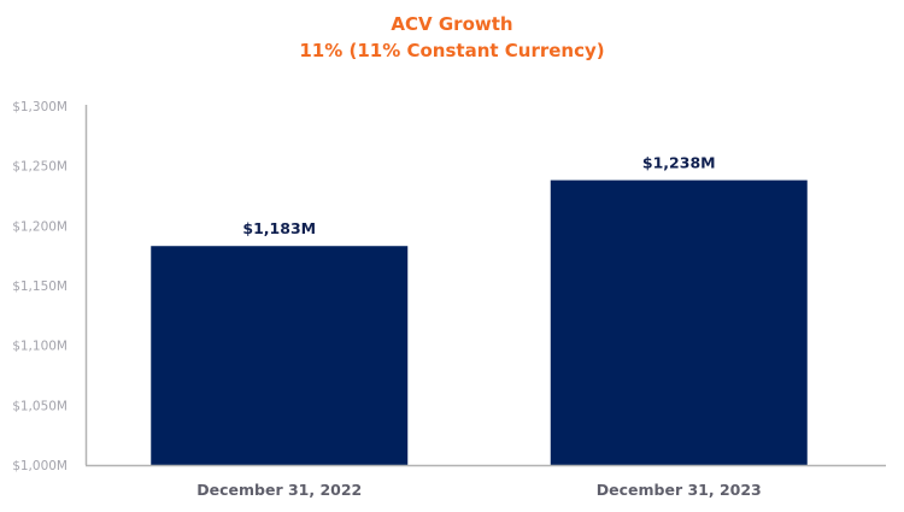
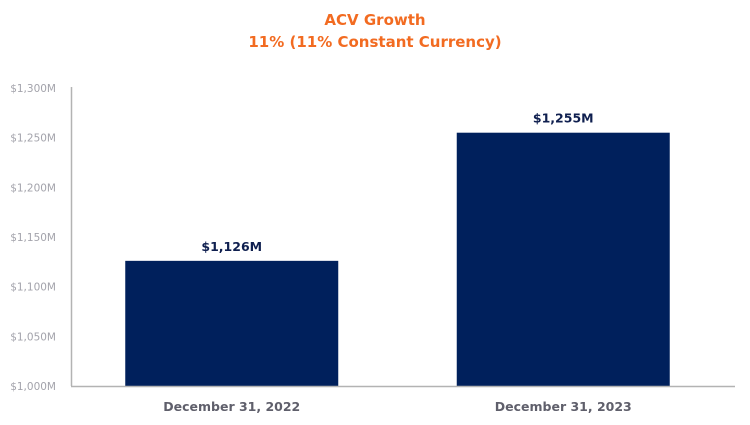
December 31, 2022: $1,183M -> $1,126M
December 31, 2023: $1,238M -> $1,255M
